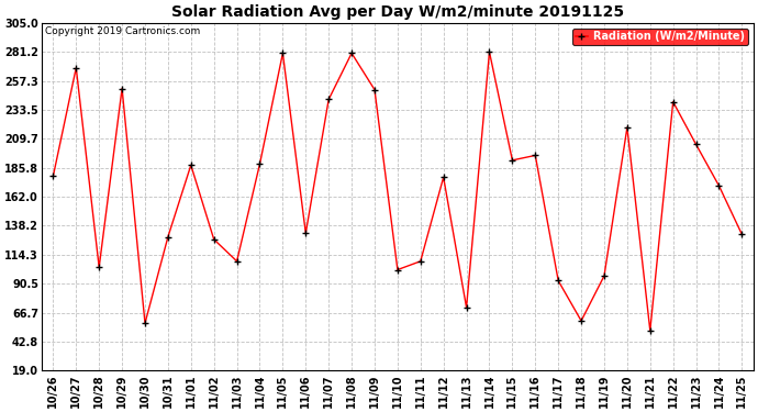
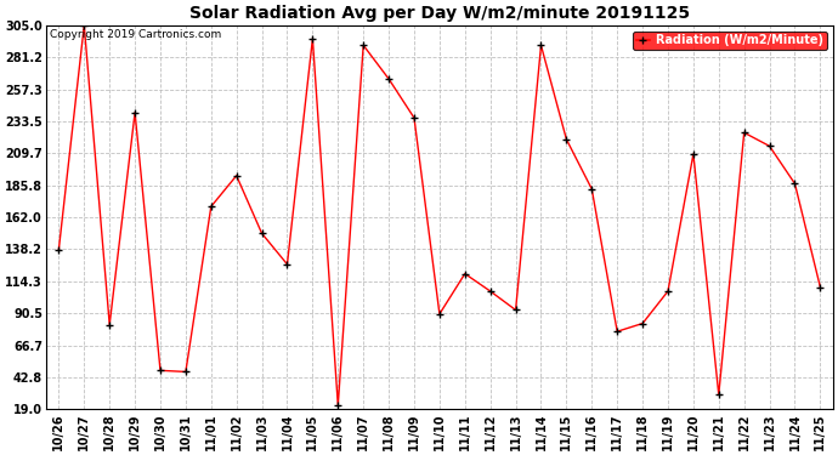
10/26: 179 -> 138
10/27: 268 -> 305
10/28: 104 -> 82
10/29: 251 -> 240
10/30: 58 -> 48
10/31: 129 -> 47
11/01: 188 -> 170
11/02: 127 -> 193
11/03: 109 -> 150
11/04: 189 -> 127
11/05: 280 -> 295
11/06: 132 -> 22
11/07: 242 -> 290
11/08: 280 -> 265
11/09: 250 -> 236
11/10: 102 -> 90
11/11: 109 -> 120
11/12: 178 -> 107
11/13: 71 -> 93
11/14: 281 -> 290
11/15: 192 -> 220
11/16: 196 -> 183
11/17: 93 -> 77
11/18: 60 -> 83
11/19: 97 -> 107
11/20: 219 -> 209
11/21: 52 -> 30
11/22: 240 -> 225
11/23: 205 -> 215
11/24: 171 -> 187
11/25: 131 -> 110
